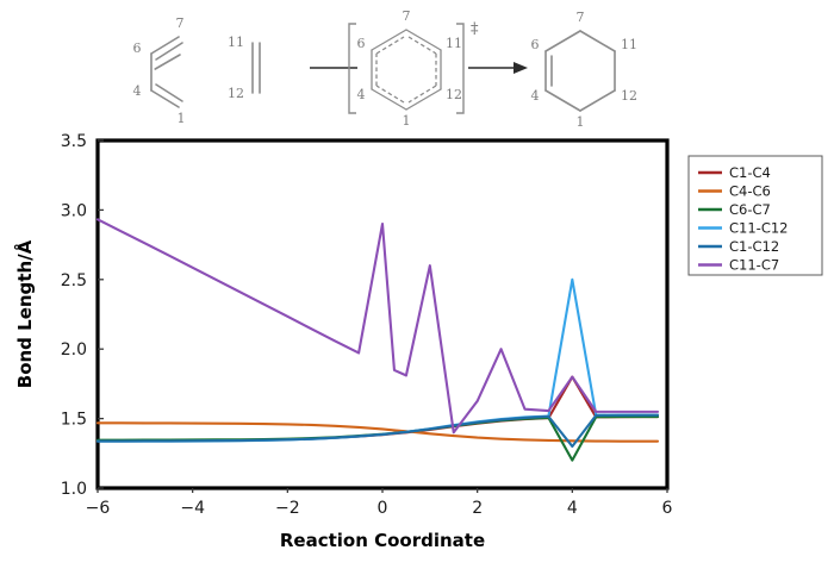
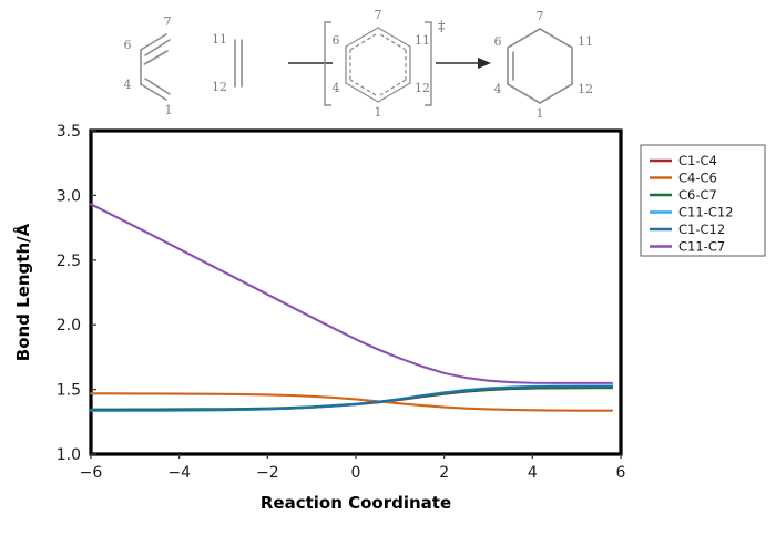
C11-C7/0: 2.9 -> 1.9
C11-C7/1: 2.6 -> 1.7
C11-C7/1.5: 1.4 -> 1.7
C11-C7/2.5: 2.0 -> 1.6
C1-C4/4: 1.8 -> 1.5
C6-C7/4: 1.2 -> 1.5
C11-C12/4: 2.5 -> 1.5
C1-C12/4: 1.3 -> 1.5
C11-C7/4: 1.8 -> 1.6
